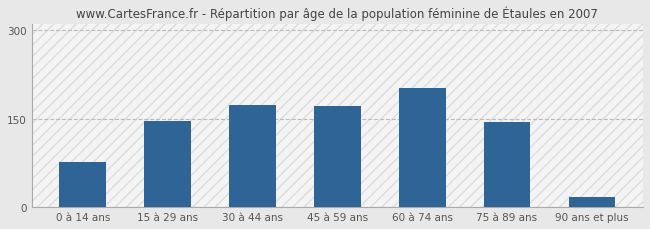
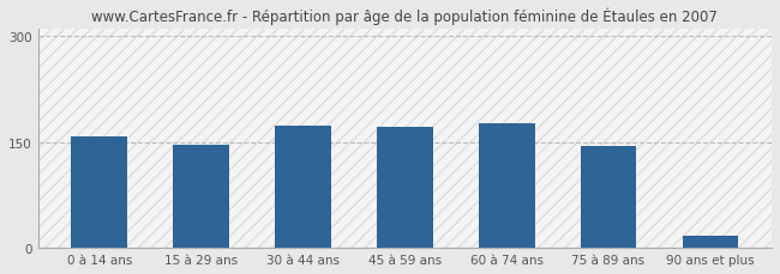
0 à 14 ans: 76 -> 158
60 à 74 ans: 202 -> 177
